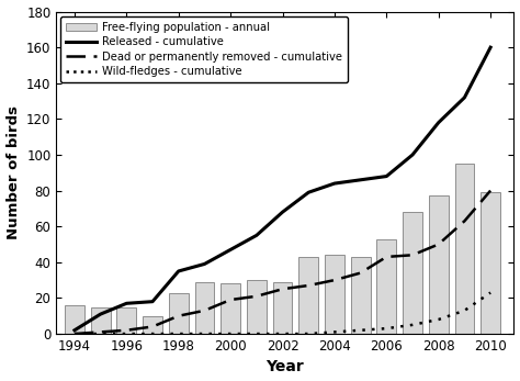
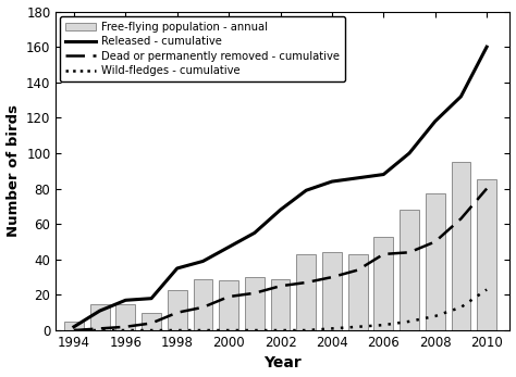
Free-flying population - annual/1994: 16 -> 5
Free-flying population - annual/2010: 79 -> 85
